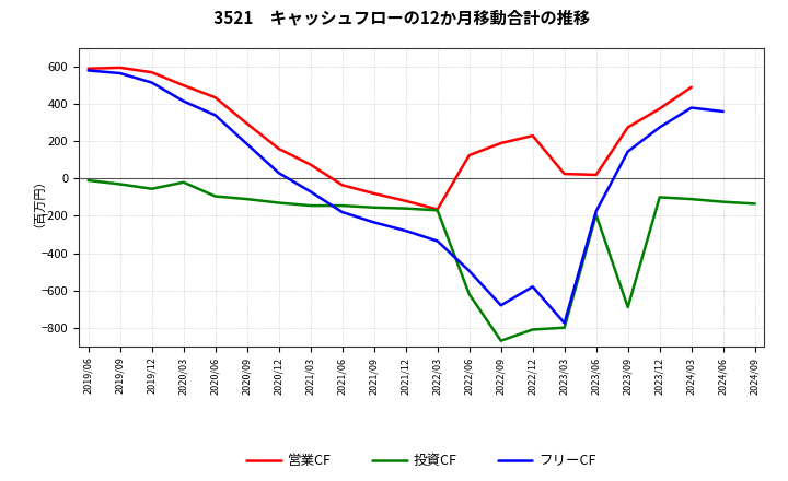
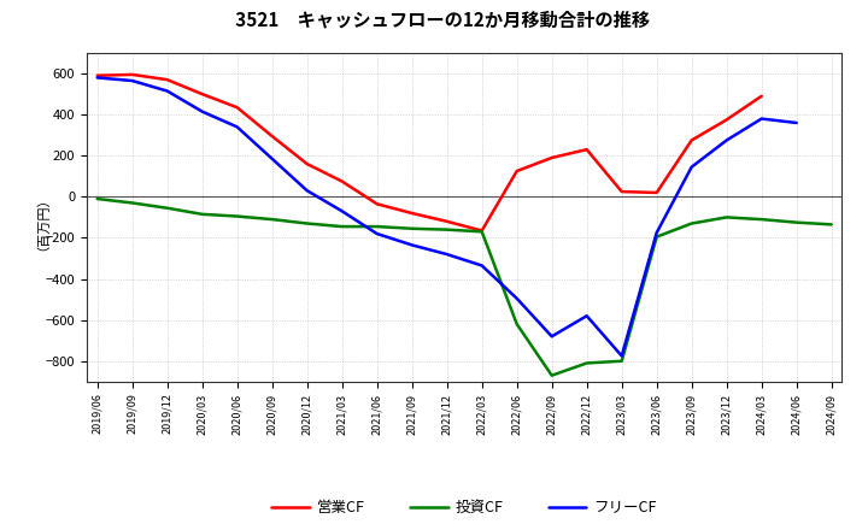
投資CF/2020/03: -20 -> -80
投資CF/2023/09: -690 -> -130
